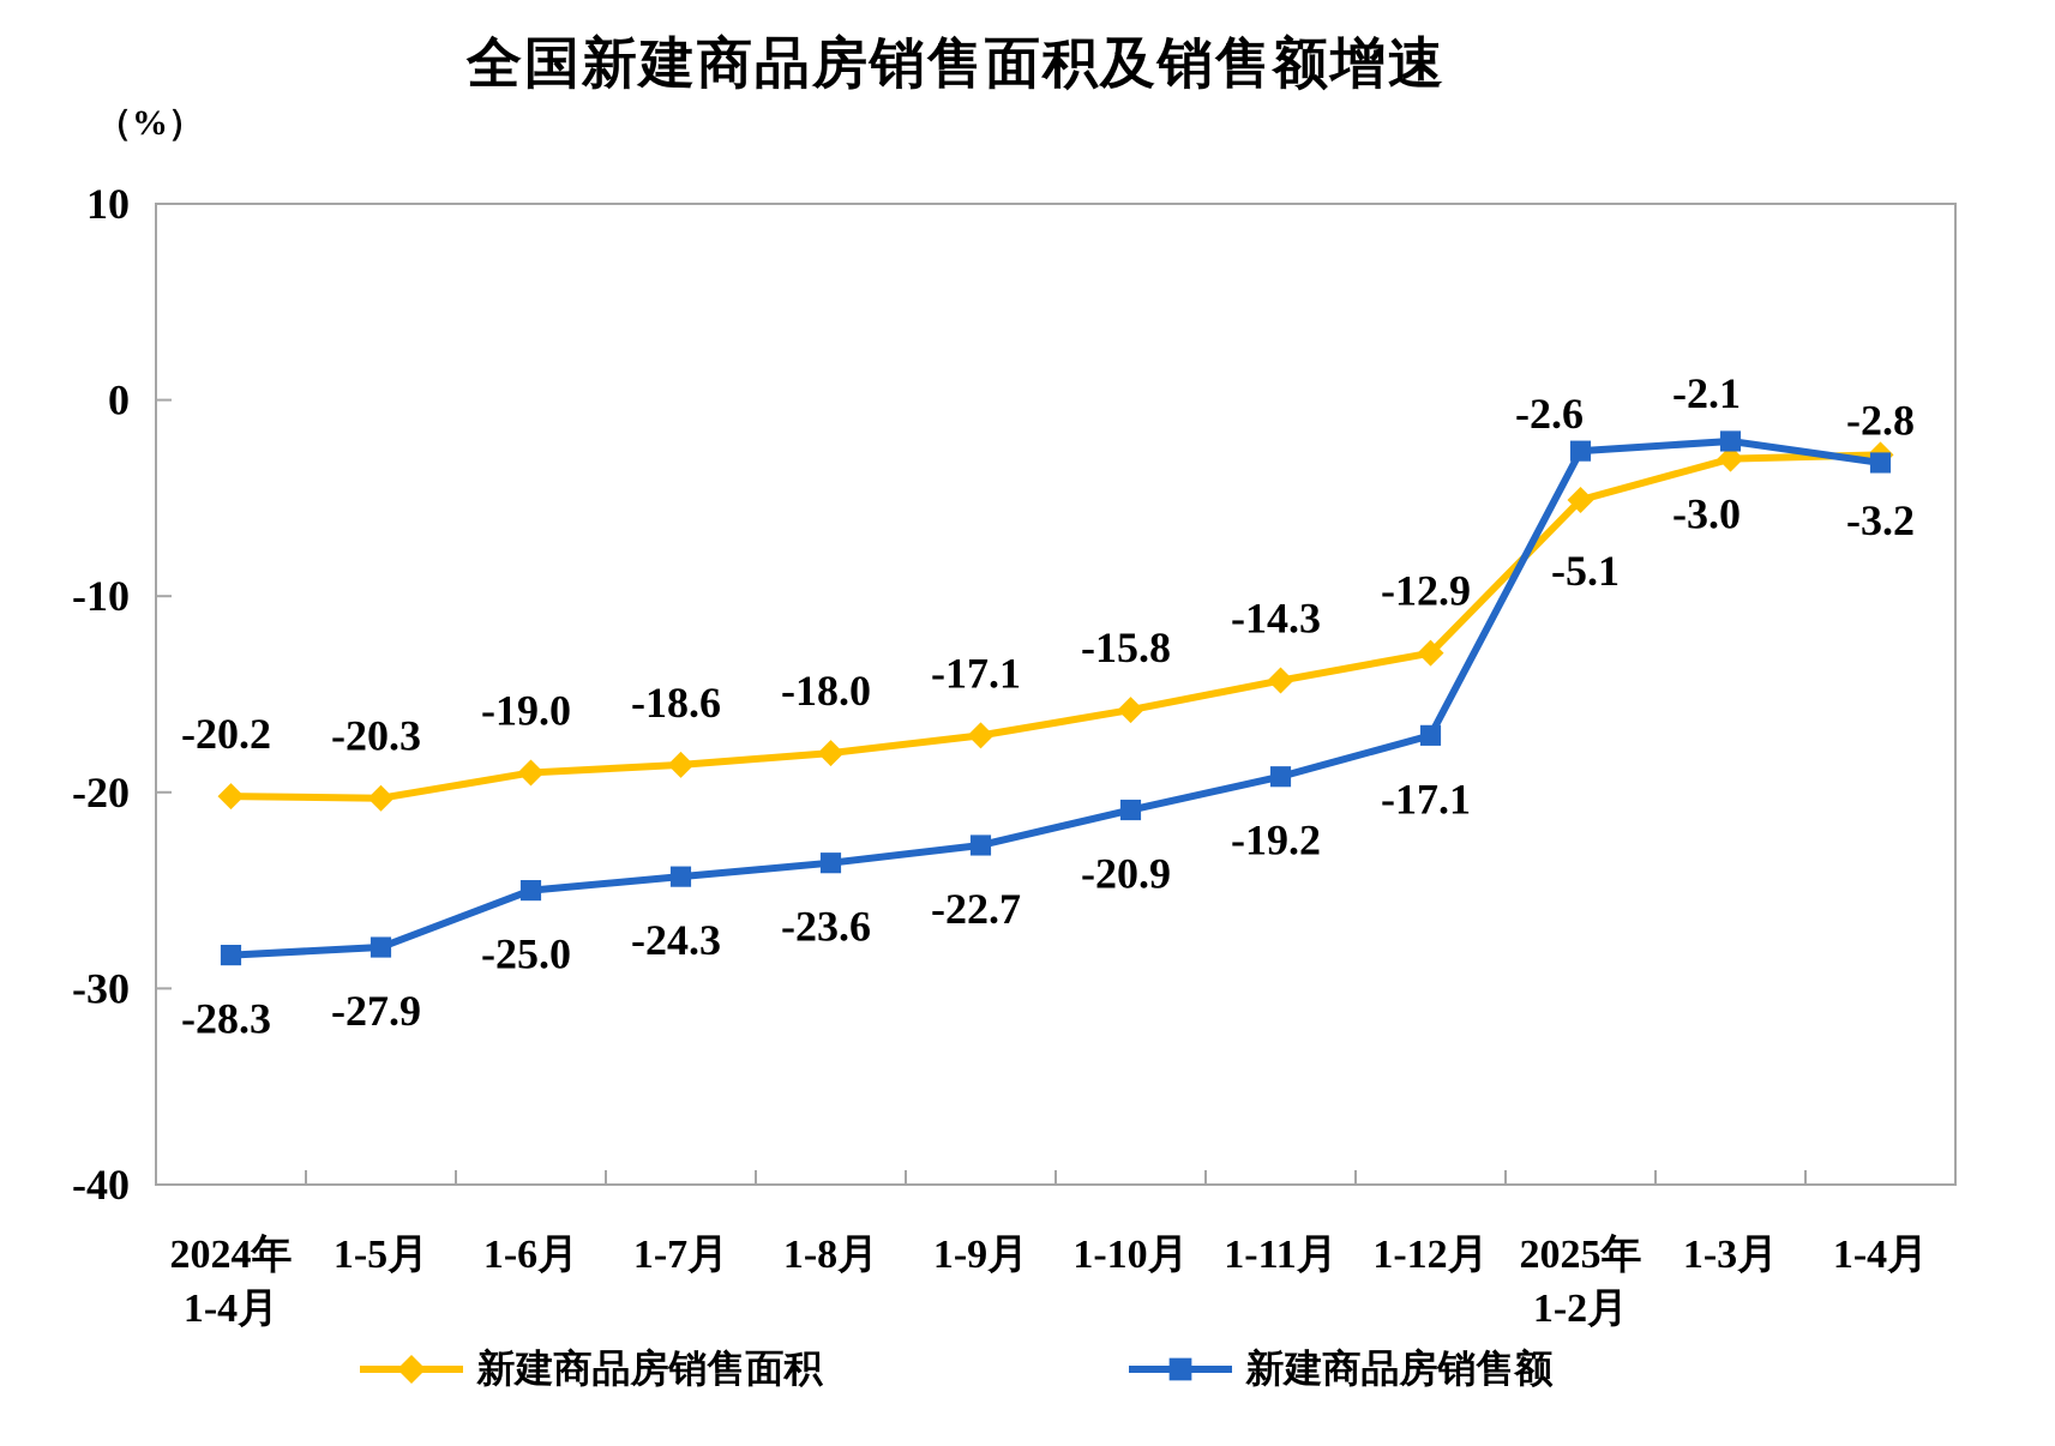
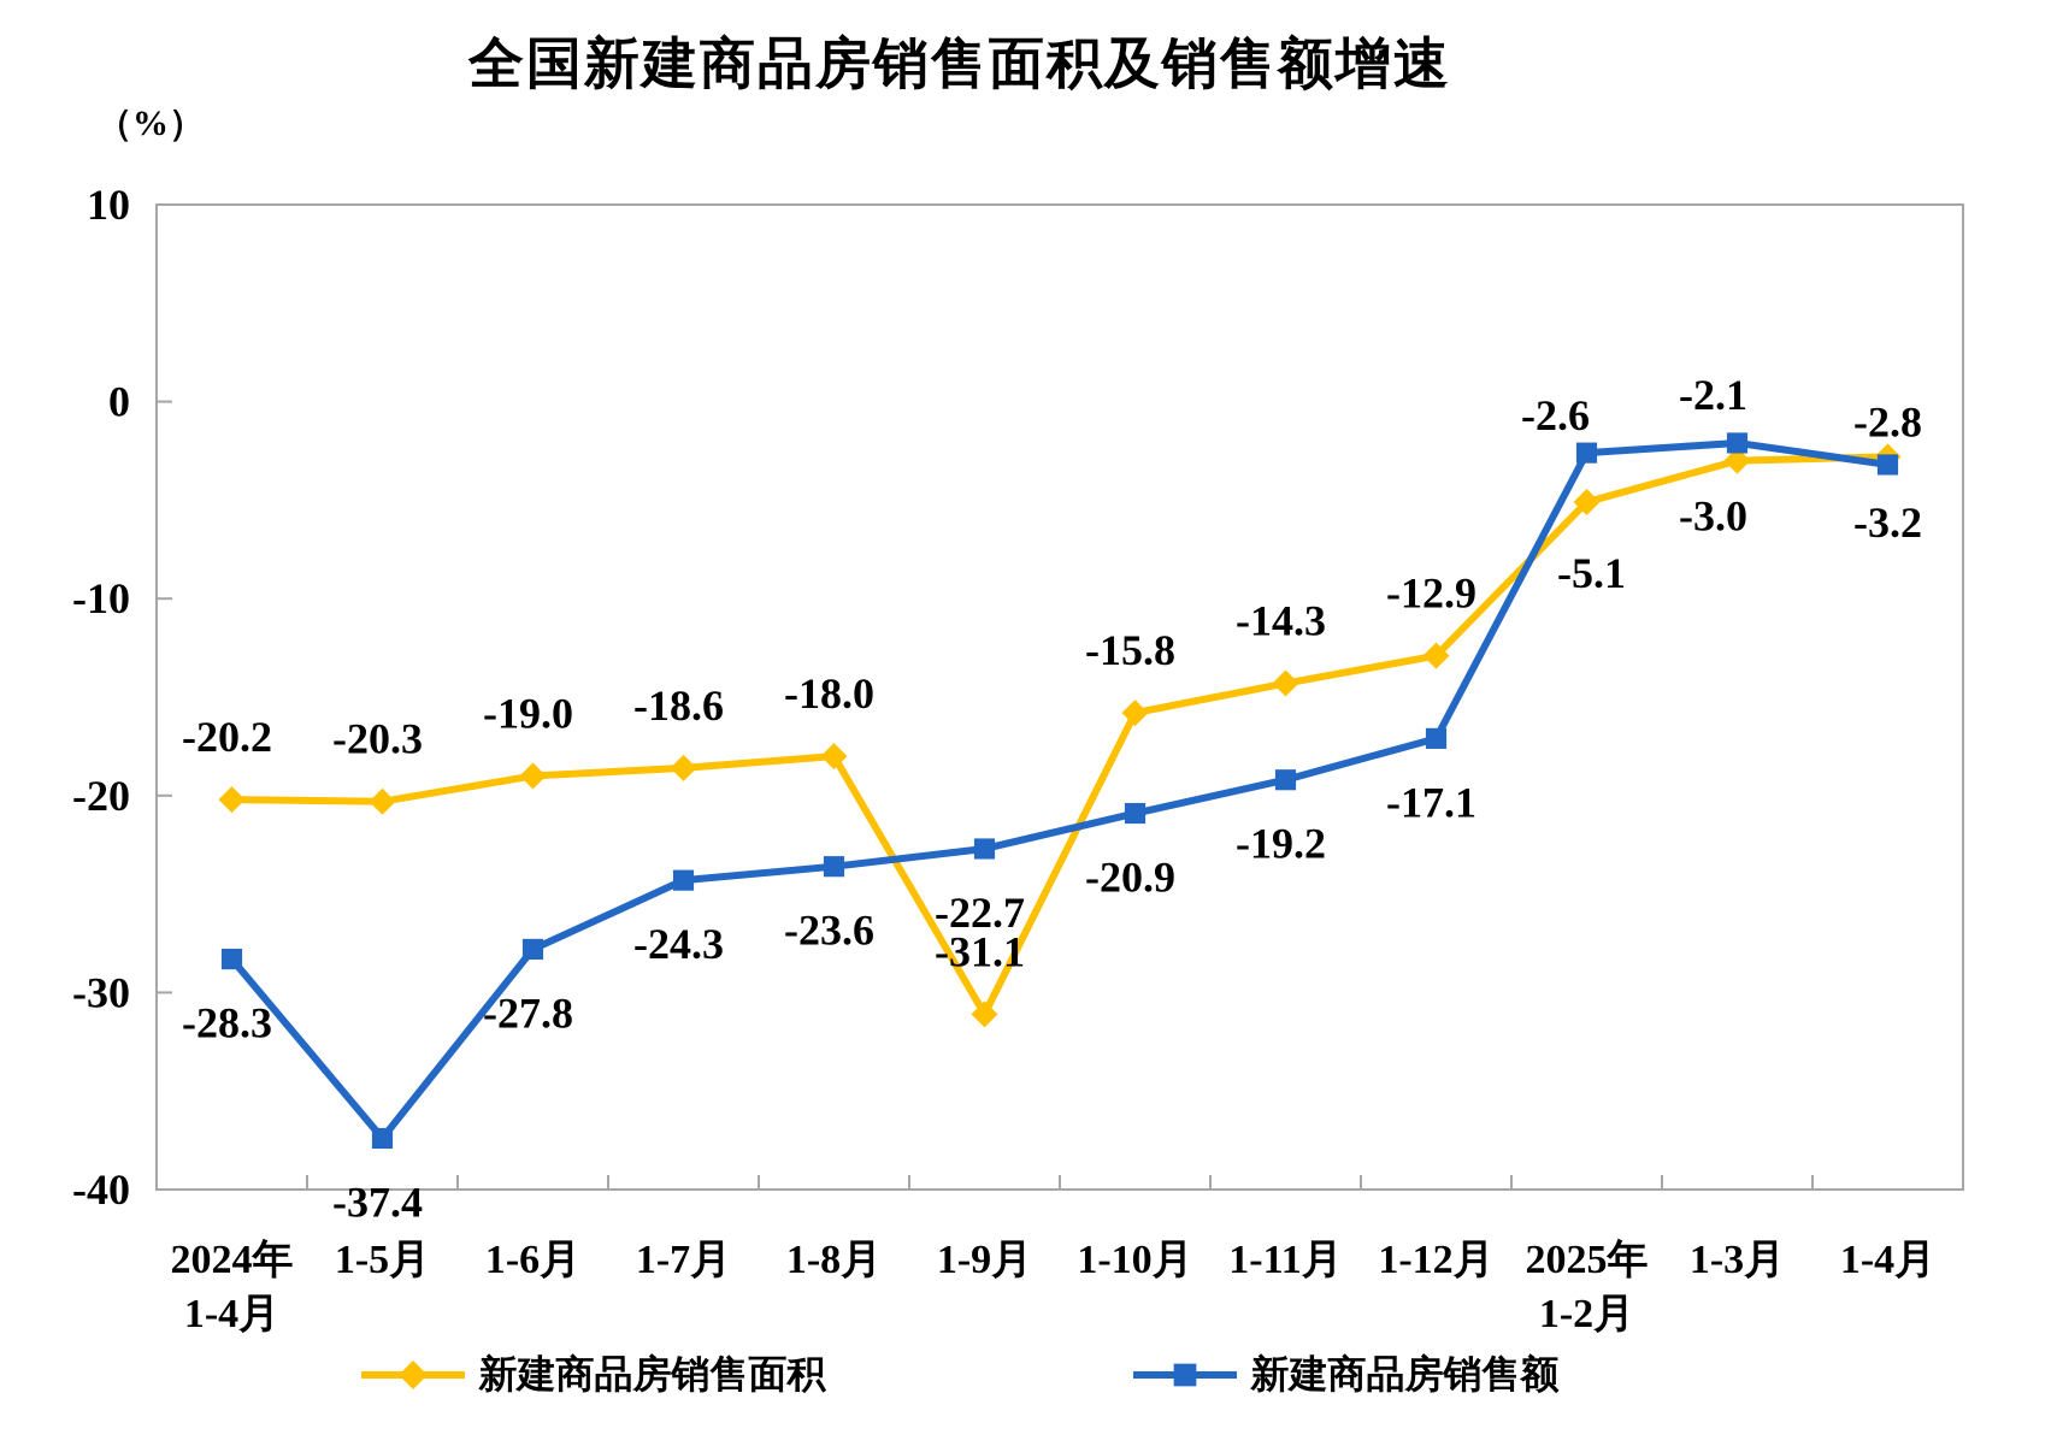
新建商品房销售额/1-5月: -27.9 -> -37.4
新建商品房销售额/1-6月: -25.0 -> -27.8
新建商品房销售面积/1-9月: -17.1 -> -31.1
